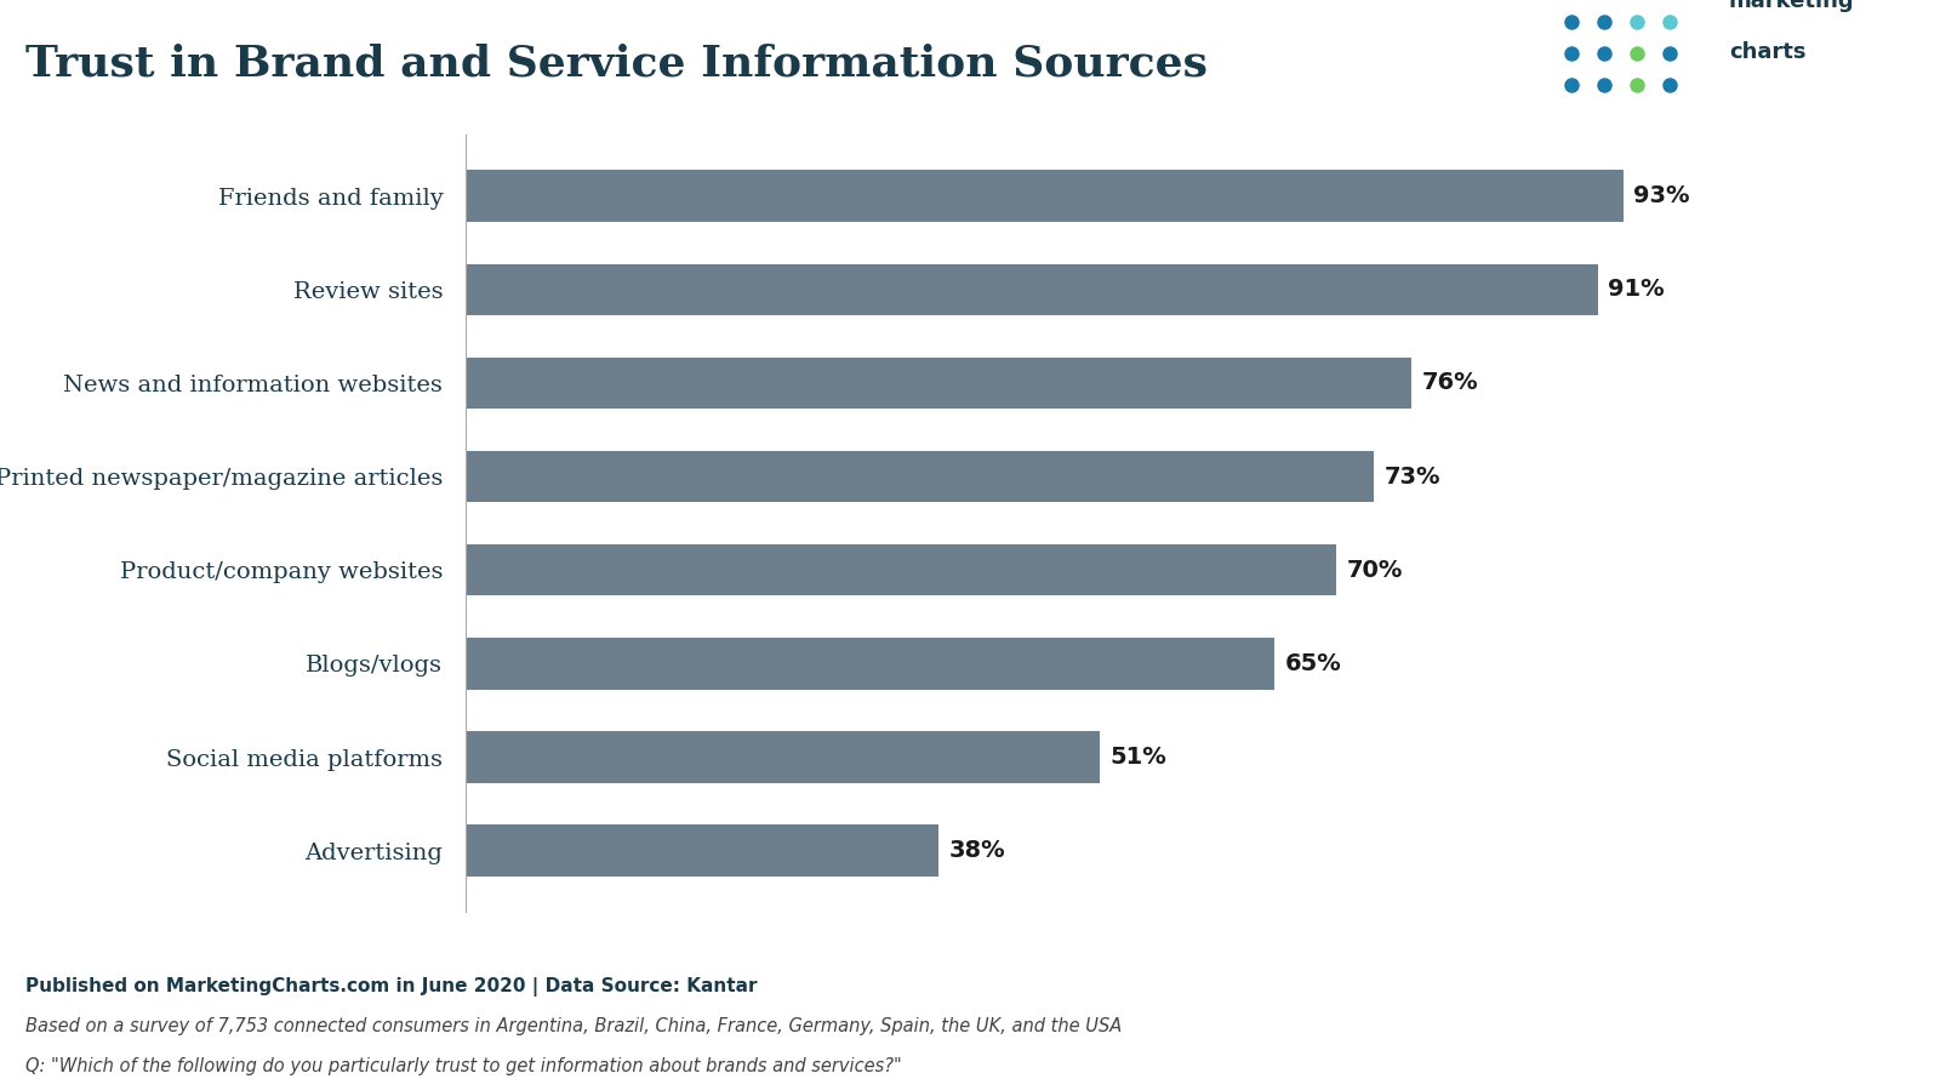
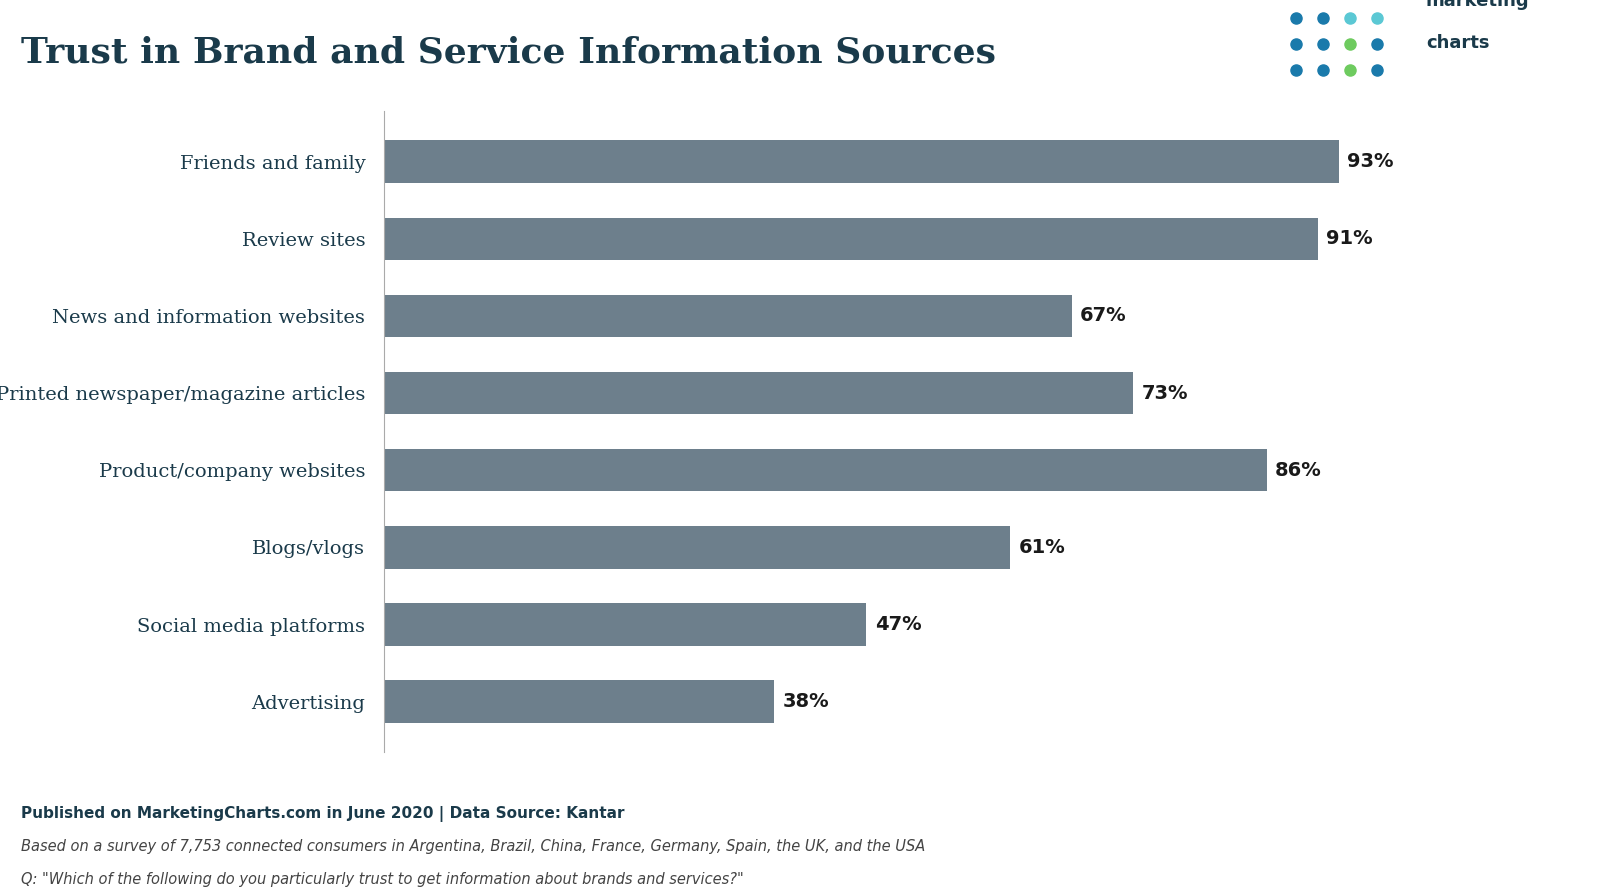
News and information websites: 76% -> 67%
Product/company websites: 70% -> 86%
Blogs/vlogs: 65% -> 61%
Social media platforms: 51% -> 47%
